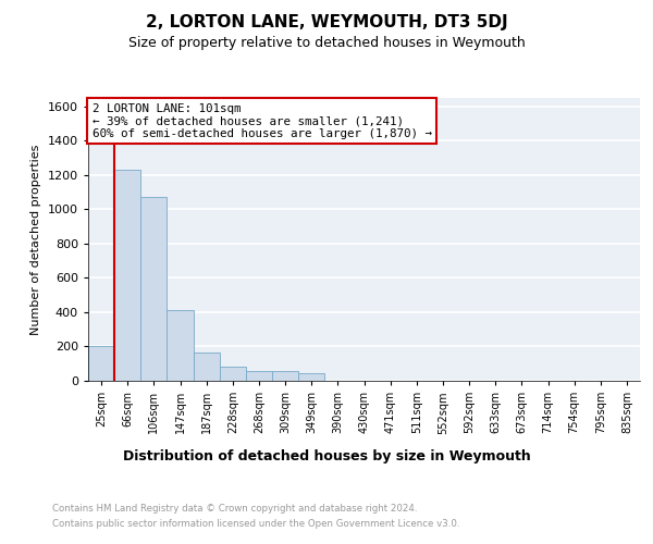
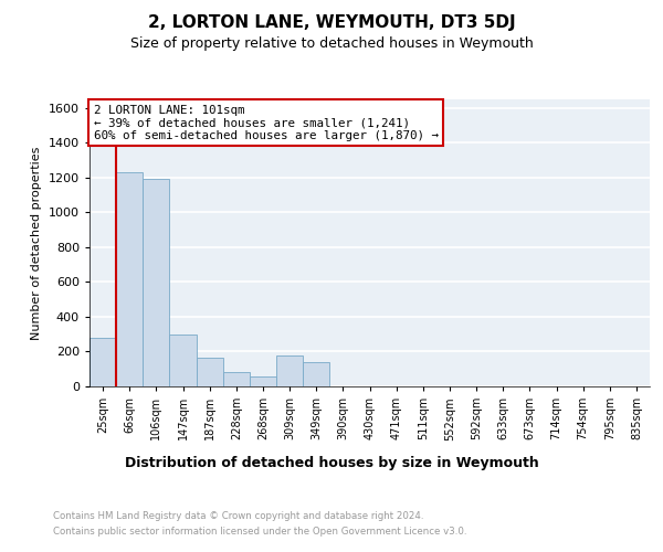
25sqm: 200 -> 280
106sqm: 1070 -> 1190
147sqm: 410 -> 300
309sqm: 60 -> 180
349sqm: 40 -> 140
